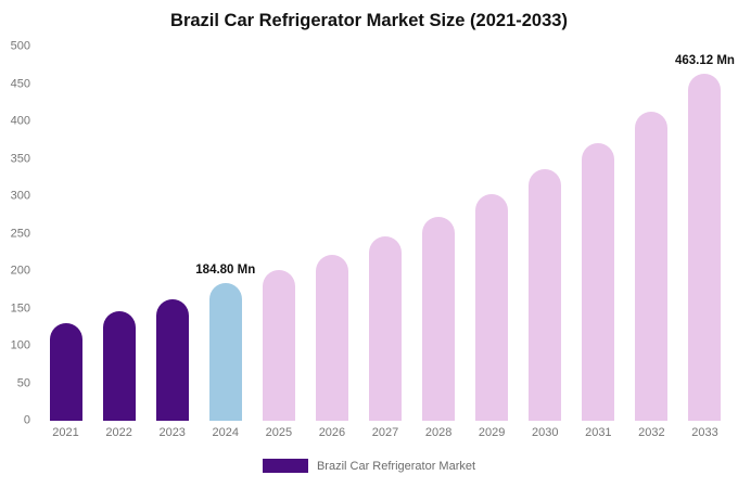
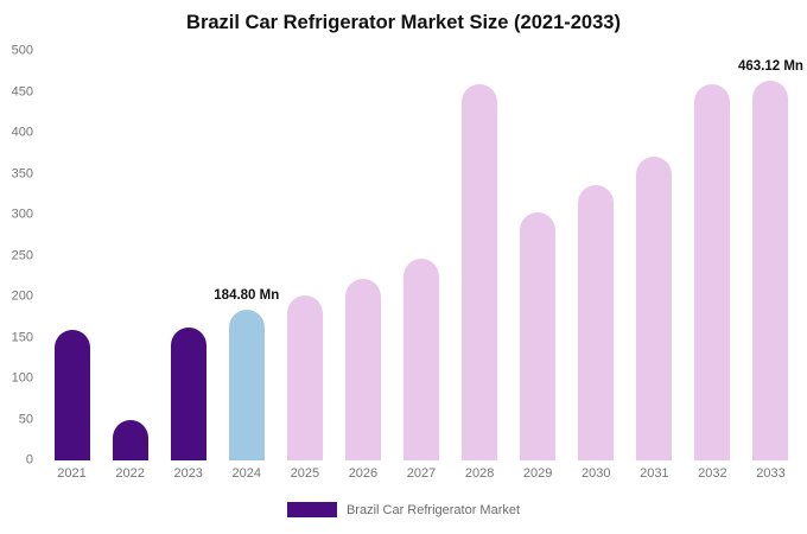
2021: 130 -> 160
2022: 150 -> 50
2028: 270 -> 460
2032: 410 -> 460
